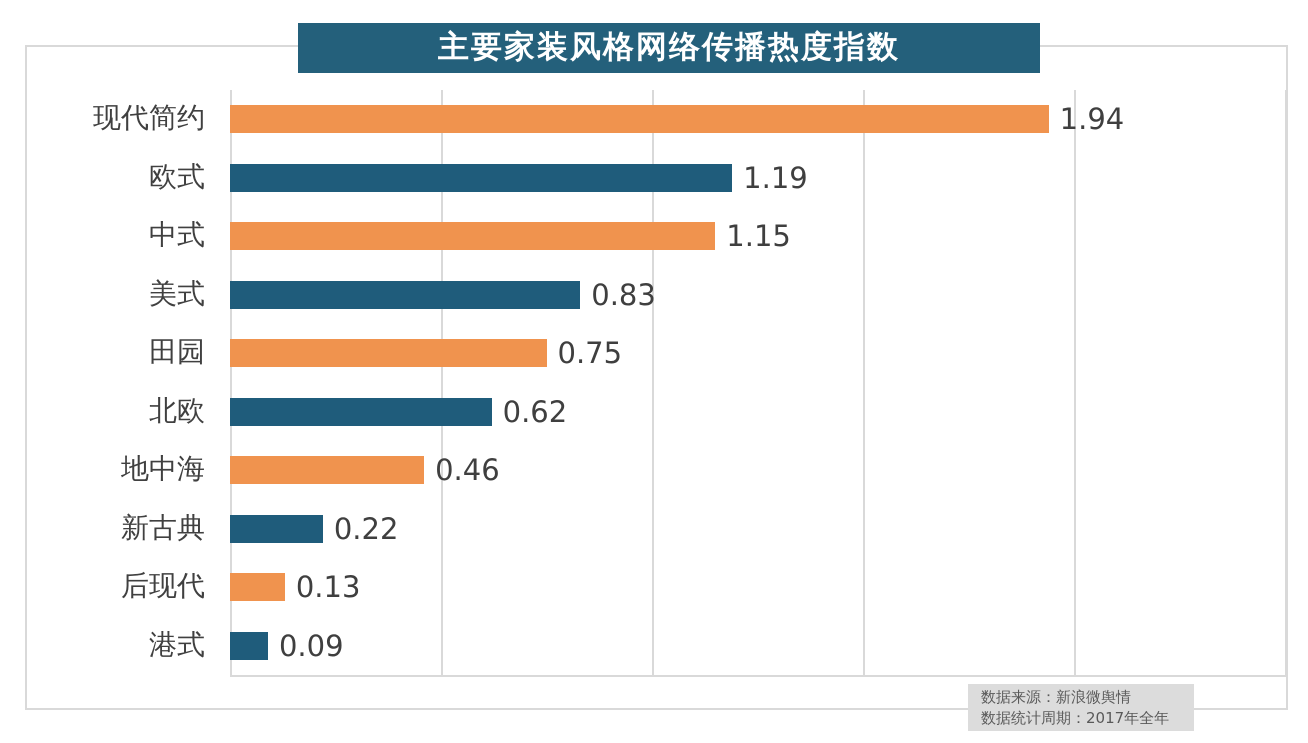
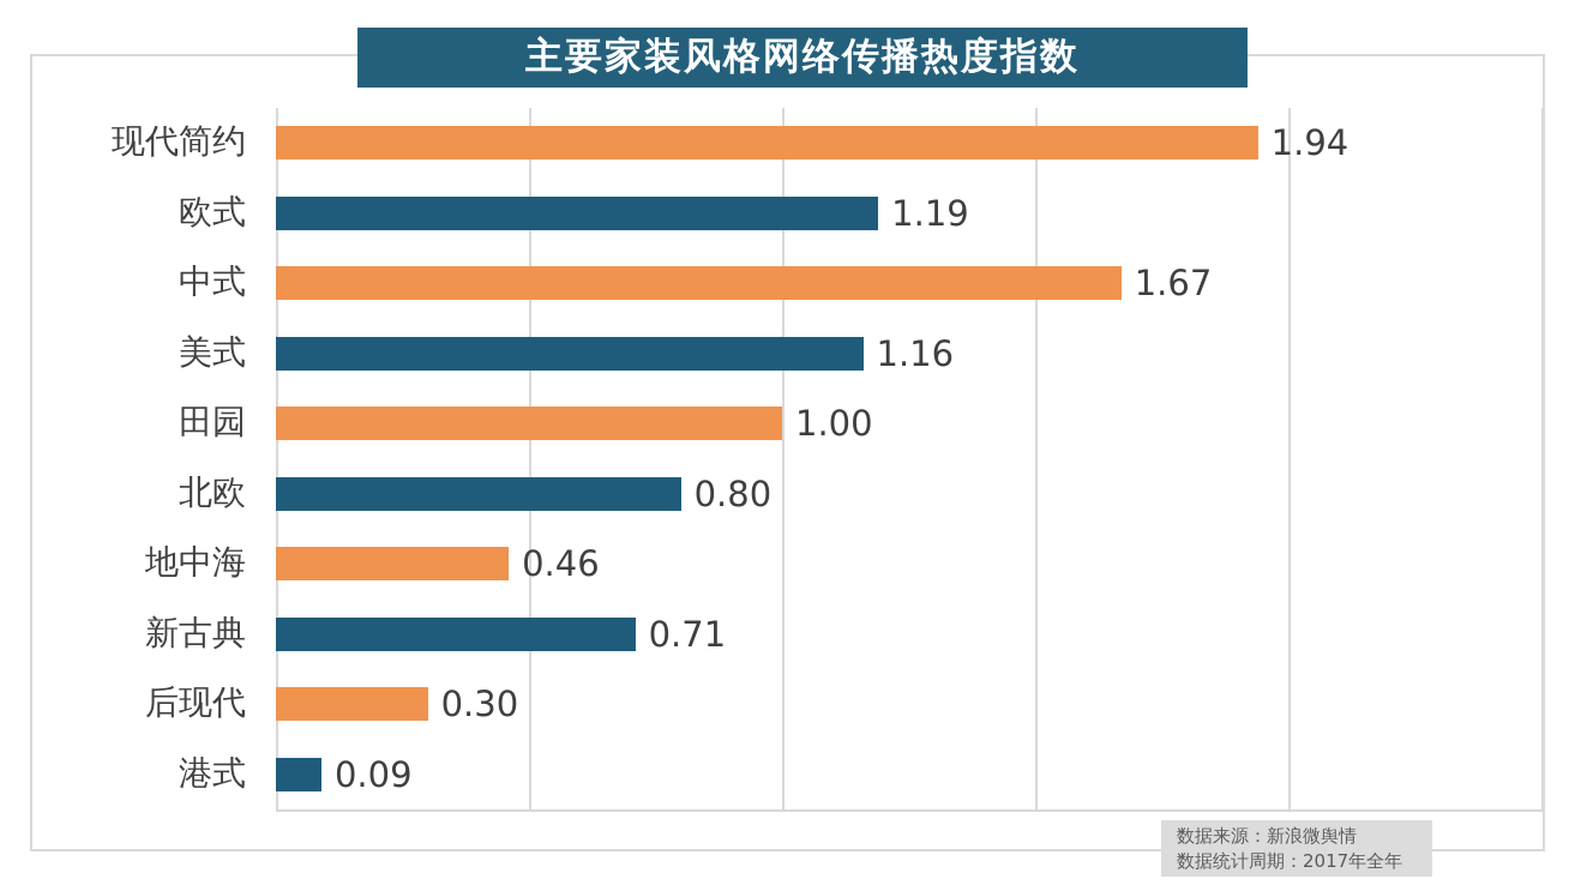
中式: 1.15 -> 1.67
美式: 0.83 -> 1.16
田园: 0.75 -> 1.00
北欧: 0.62 -> 0.80
新古典: 0.22 -> 0.71
后现代: 0.13 -> 0.30
